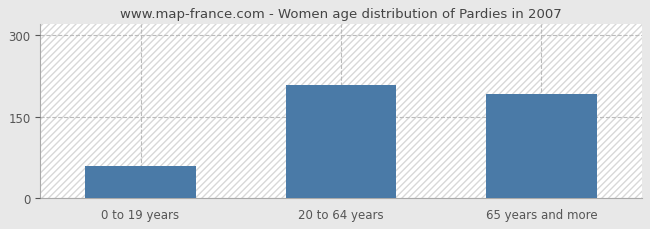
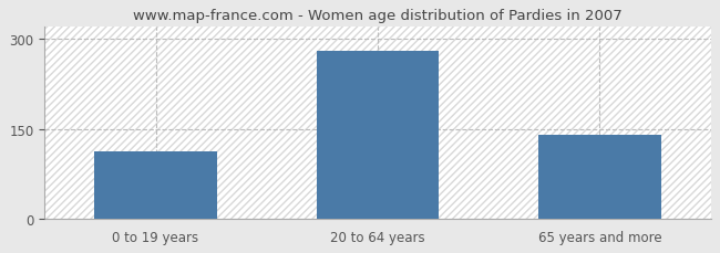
0 to 19 years: 58 -> 113
20 to 64 years: 208 -> 280
65 years and more: 192 -> 140
